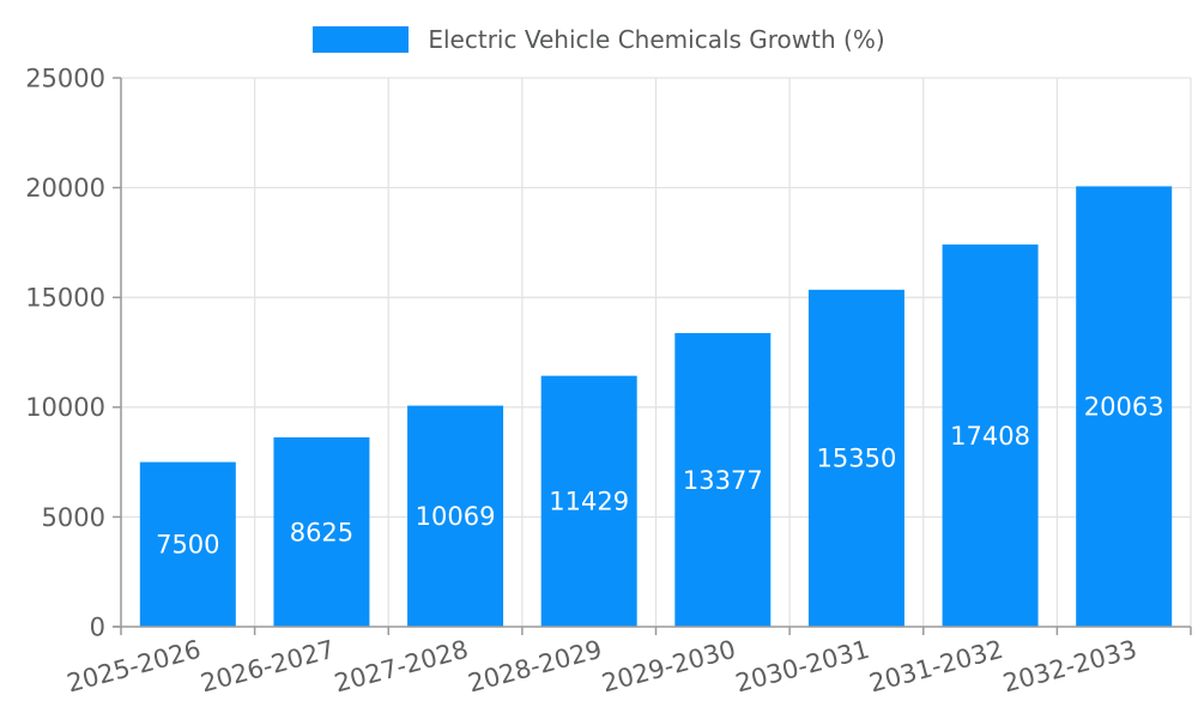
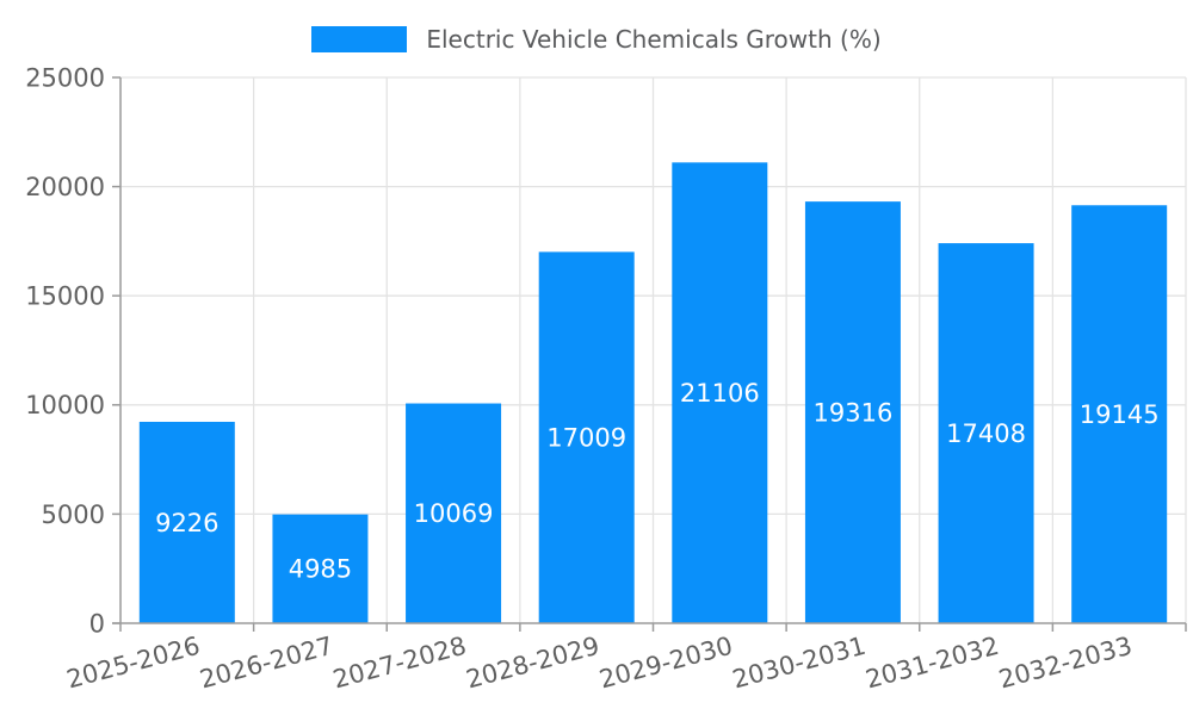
2025-2026: 7500 -> 9226
2026-2027: 8625 -> 4985
2028-2029: 11429 -> 17009
2029-2030: 13377 -> 21106
2030-2031: 15350 -> 19316
2032-2033: 20063 -> 19145
